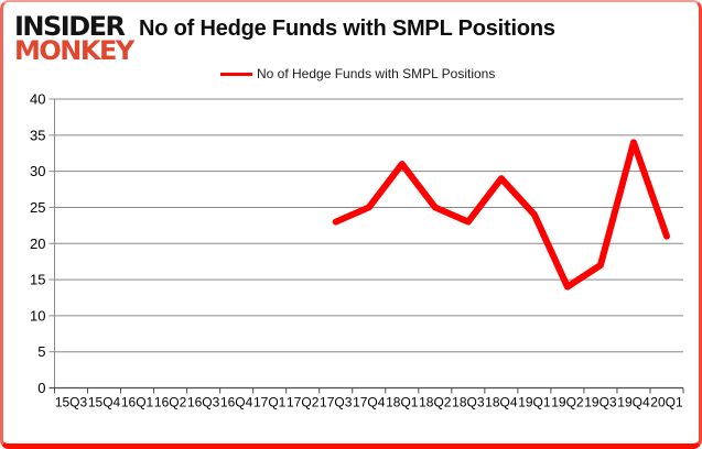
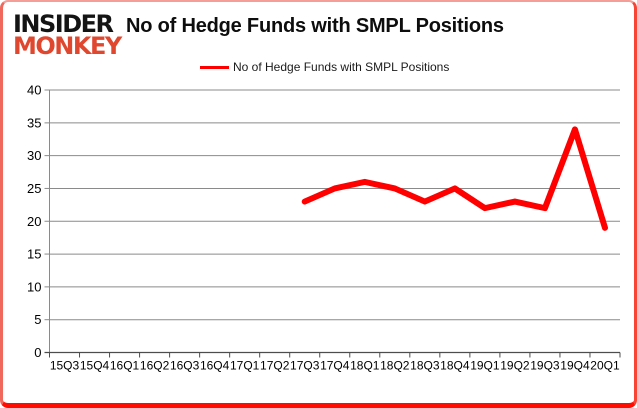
18Q1: 31 -> 26
18Q4: 29 -> 25
19Q1: 24 -> 22
19Q2: 14 -> 23
19Q3: 17 -> 22
20Q1: 21 -> 19
